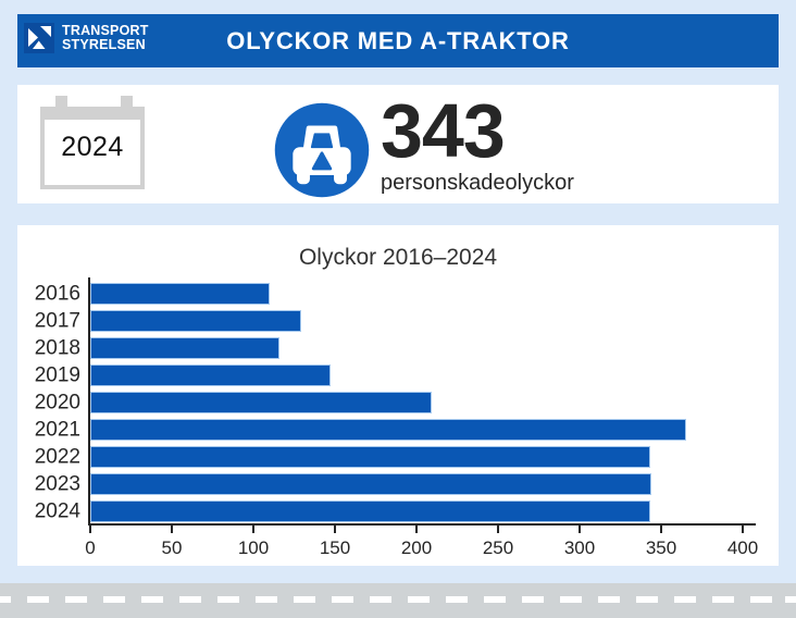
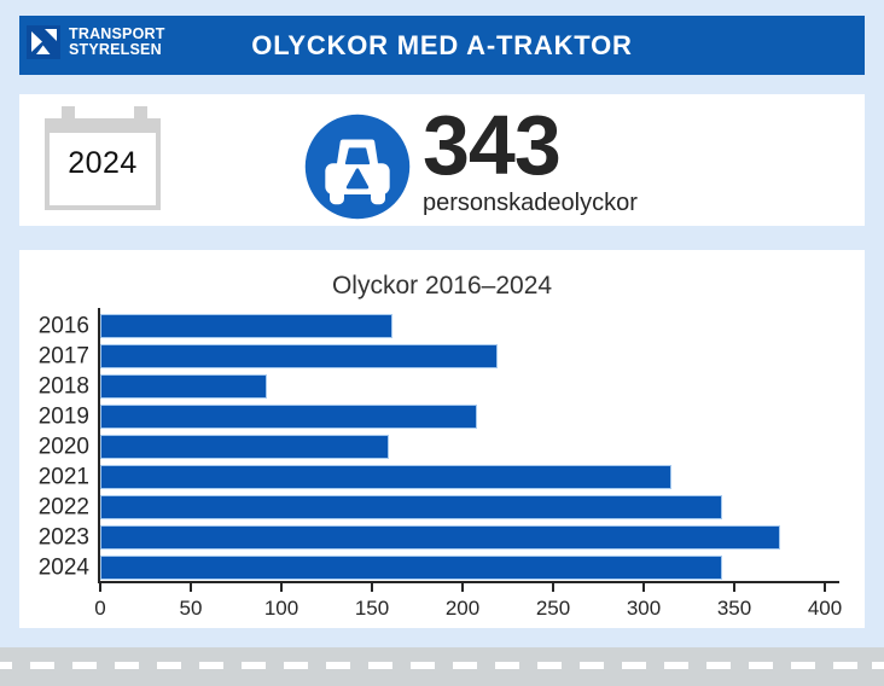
2016: 110 -> 161
2017: 129 -> 219
2018: 116 -> 92
2019: 147 -> 208
2020: 209 -> 159
2021: 365 -> 315
2023: 344 -> 375
